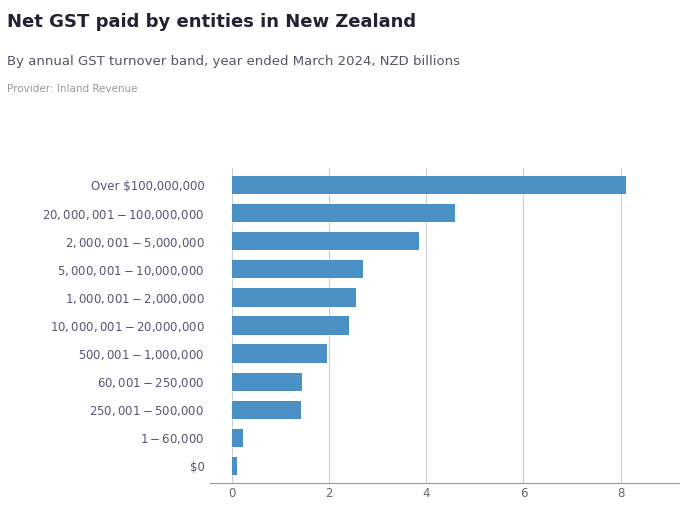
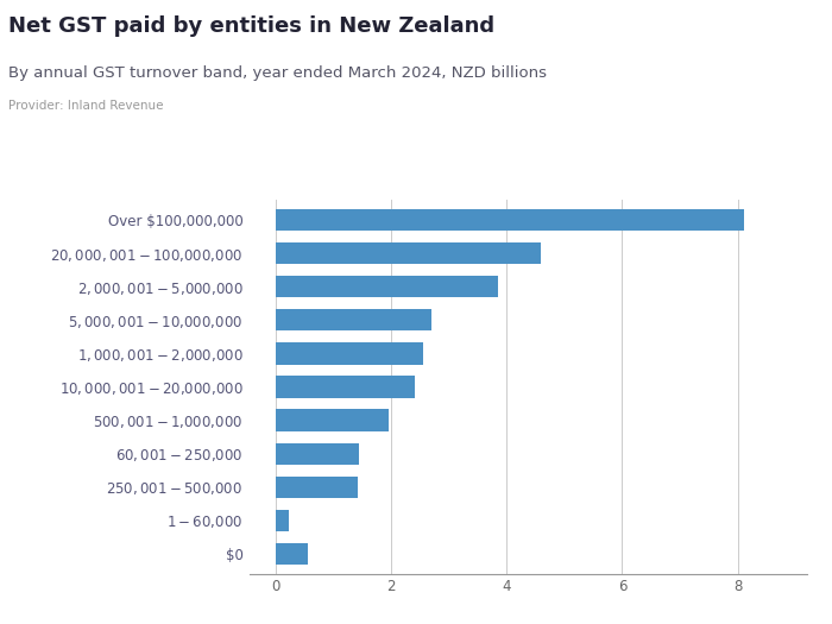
$0: 0.10 -> 0.55
